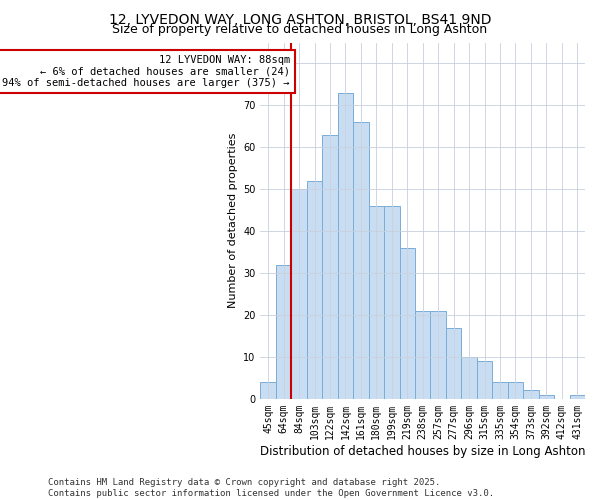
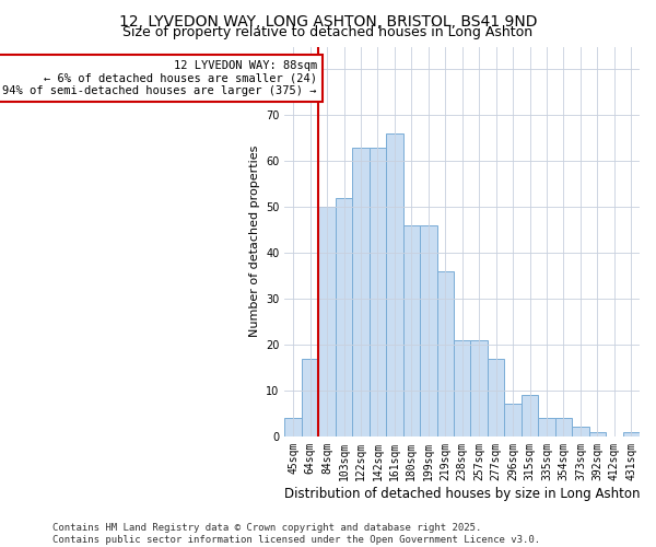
64sqm: 32 -> 17
142sqm: 73 -> 63
296sqm: 10 -> 7
